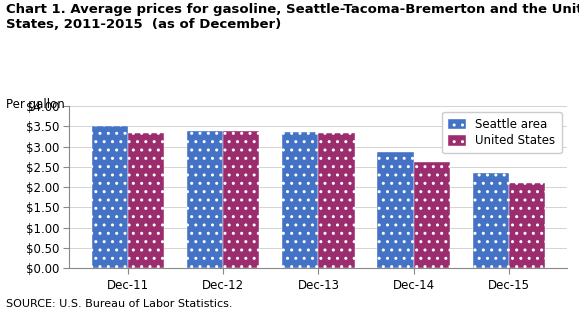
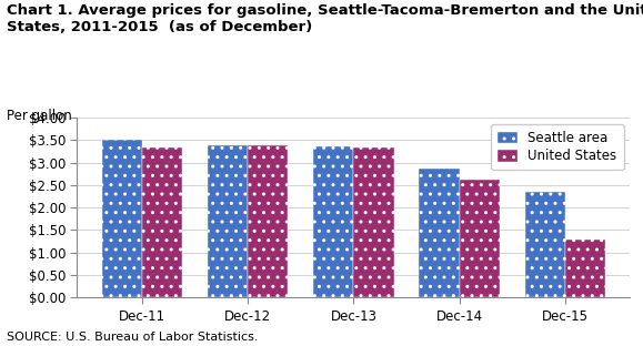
United States/Dec-15: $2.11 -> $1.30
